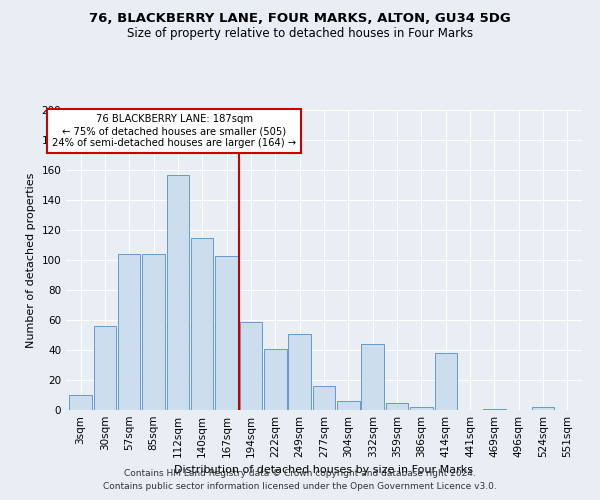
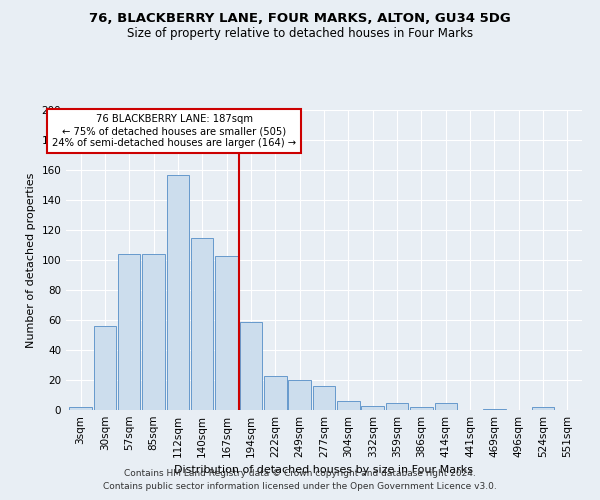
3sqm: 10 -> 2
222sqm: 41 -> 23
249sqm: 51 -> 20
332sqm: 44 -> 3
414sqm: 38 -> 5
